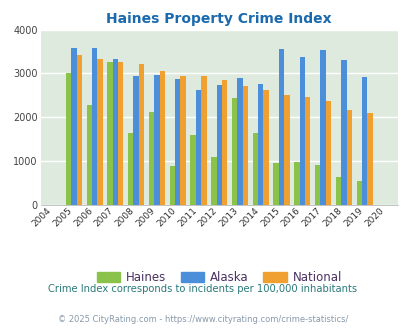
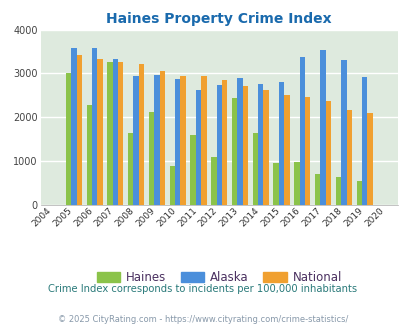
Alaska/2015: 3550 -> 2810
Haines/2017: 900 -> 710
